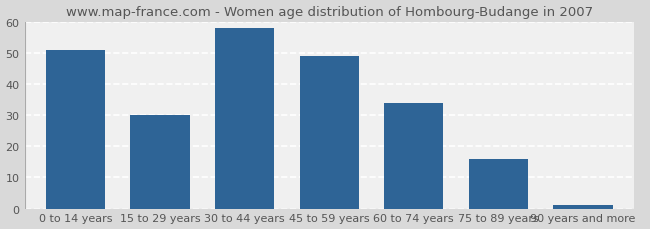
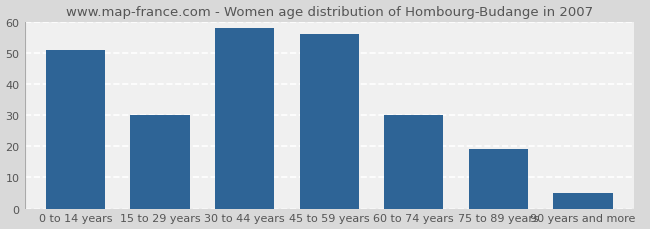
45 to 59 years: 49 -> 56
60 to 74 years: 34 -> 30
75 to 89 years: 16 -> 19
90 years and more: 1 -> 5
